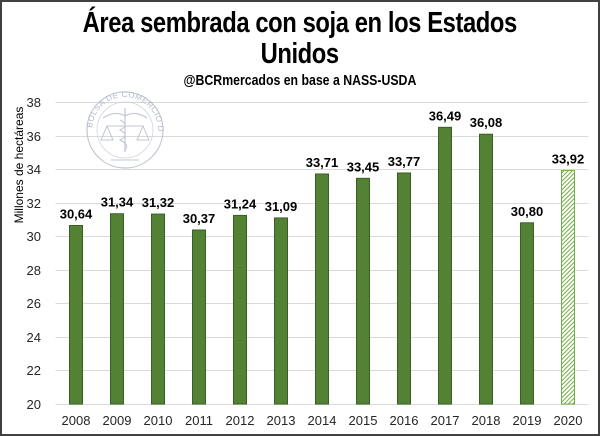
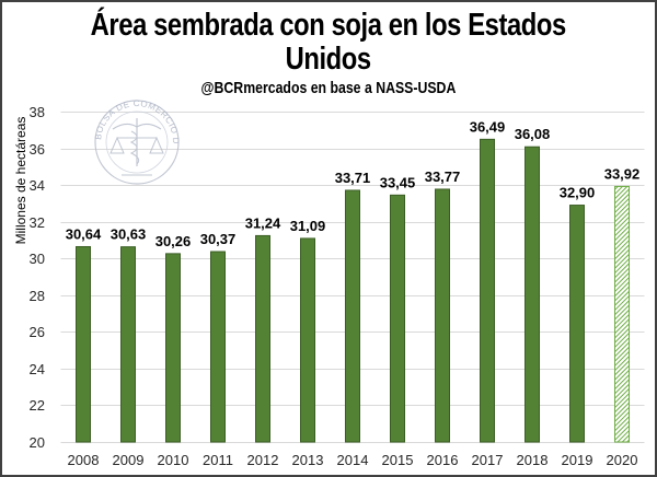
2009: 31,34 -> 30,63
2010: 31,32 -> 30,26
2019: 30,80 -> 32,90
